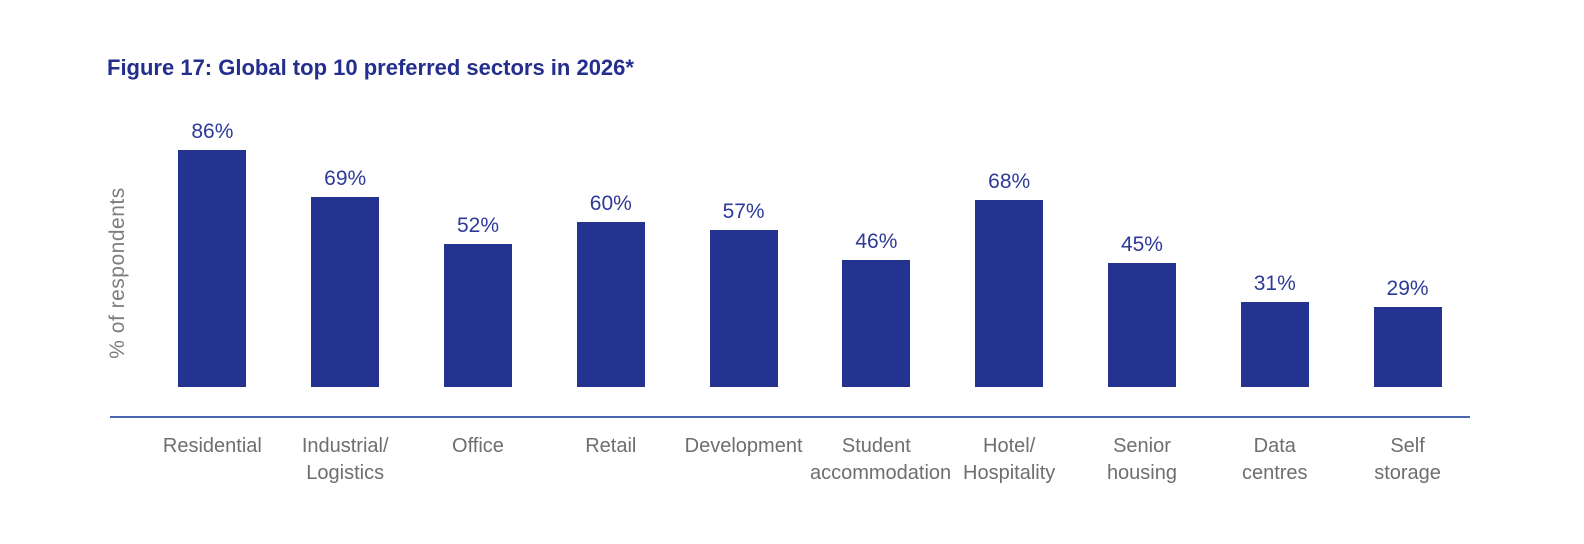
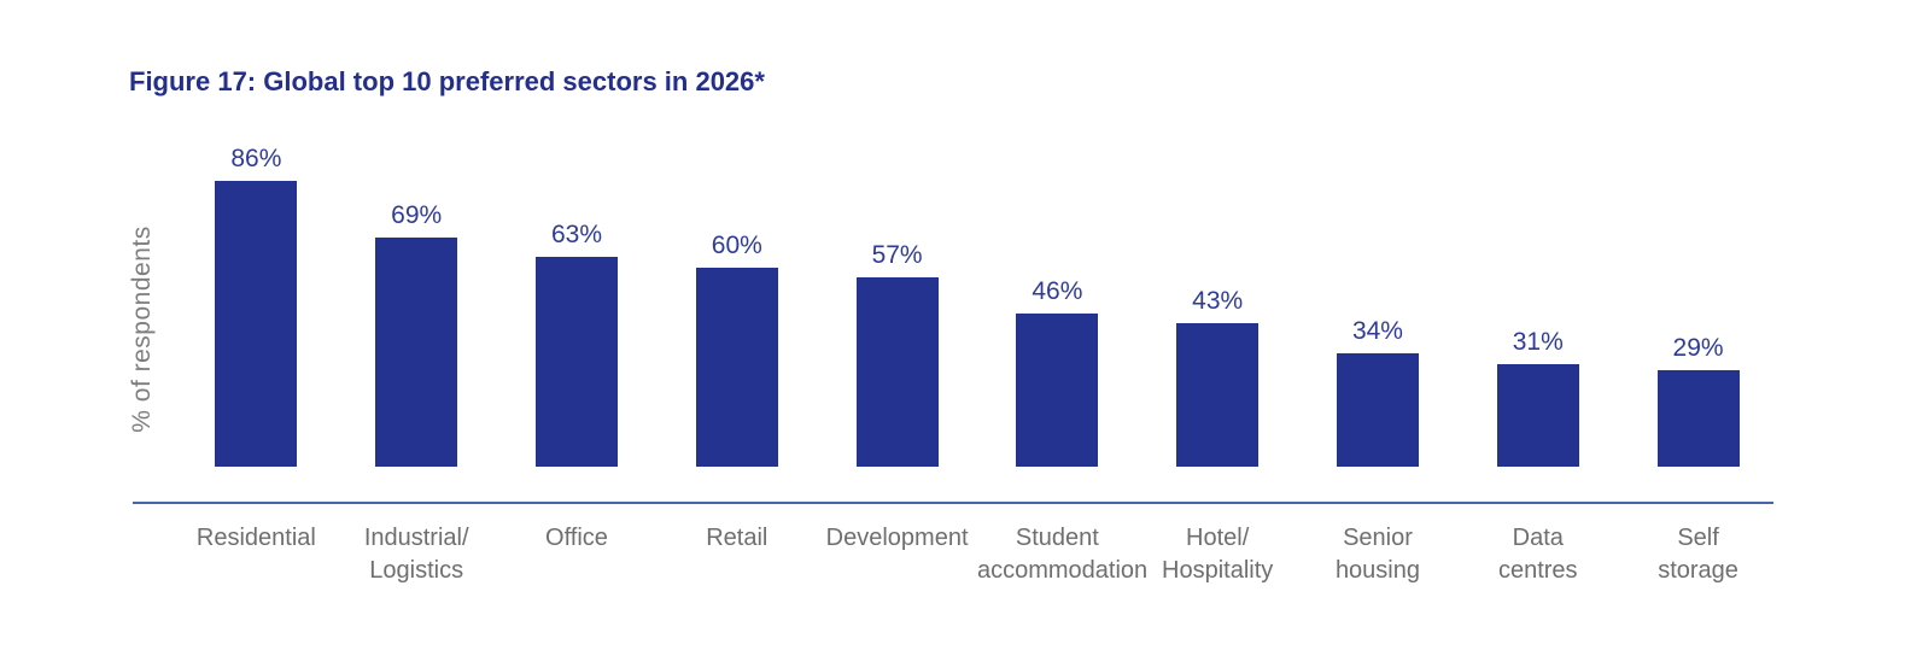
Office: 52% -> 63%
Hotel/Hospitality: 68% -> 43%
Senior housing: 45% -> 34%
